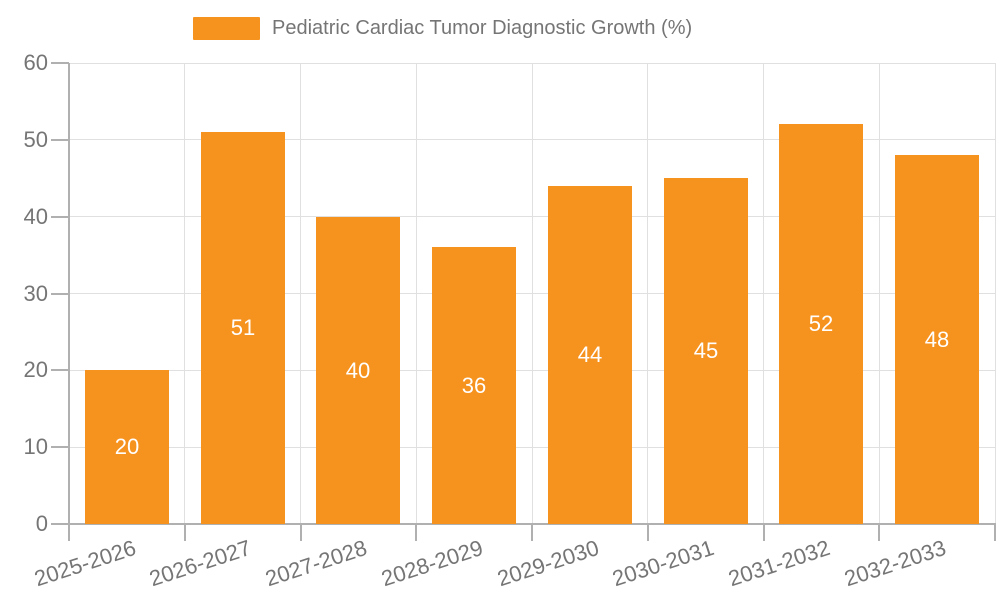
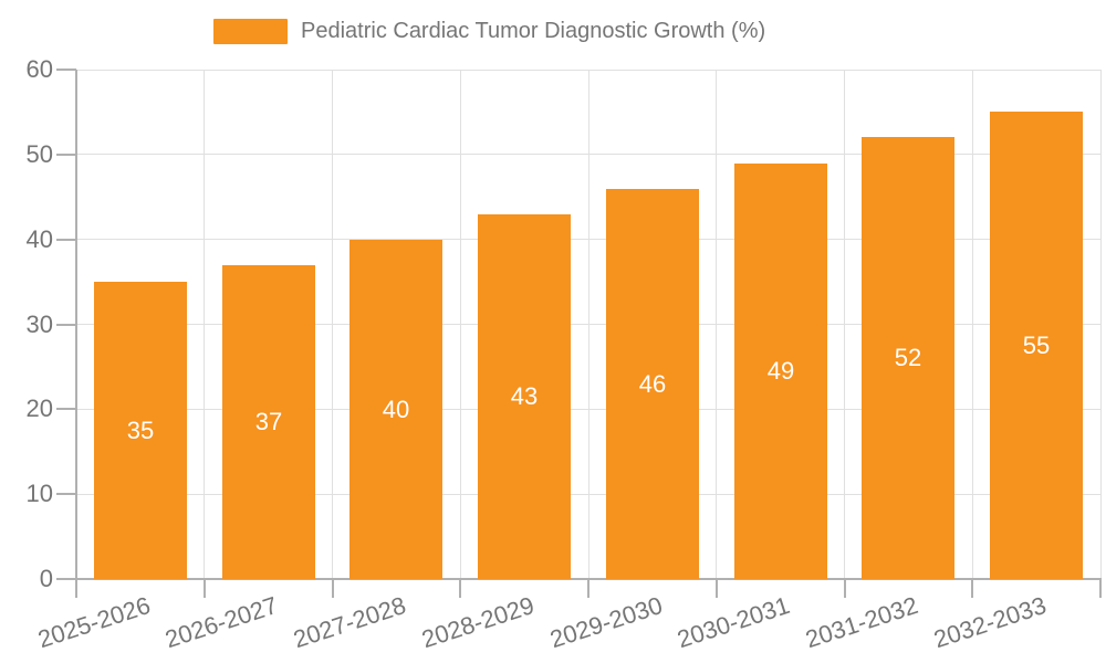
2025-2026: 20 -> 35
2026-2027: 51 -> 37
2028-2029: 36 -> 43
2029-2030: 44 -> 46
2030-2031: 45 -> 49
2032-2033: 48 -> 55
